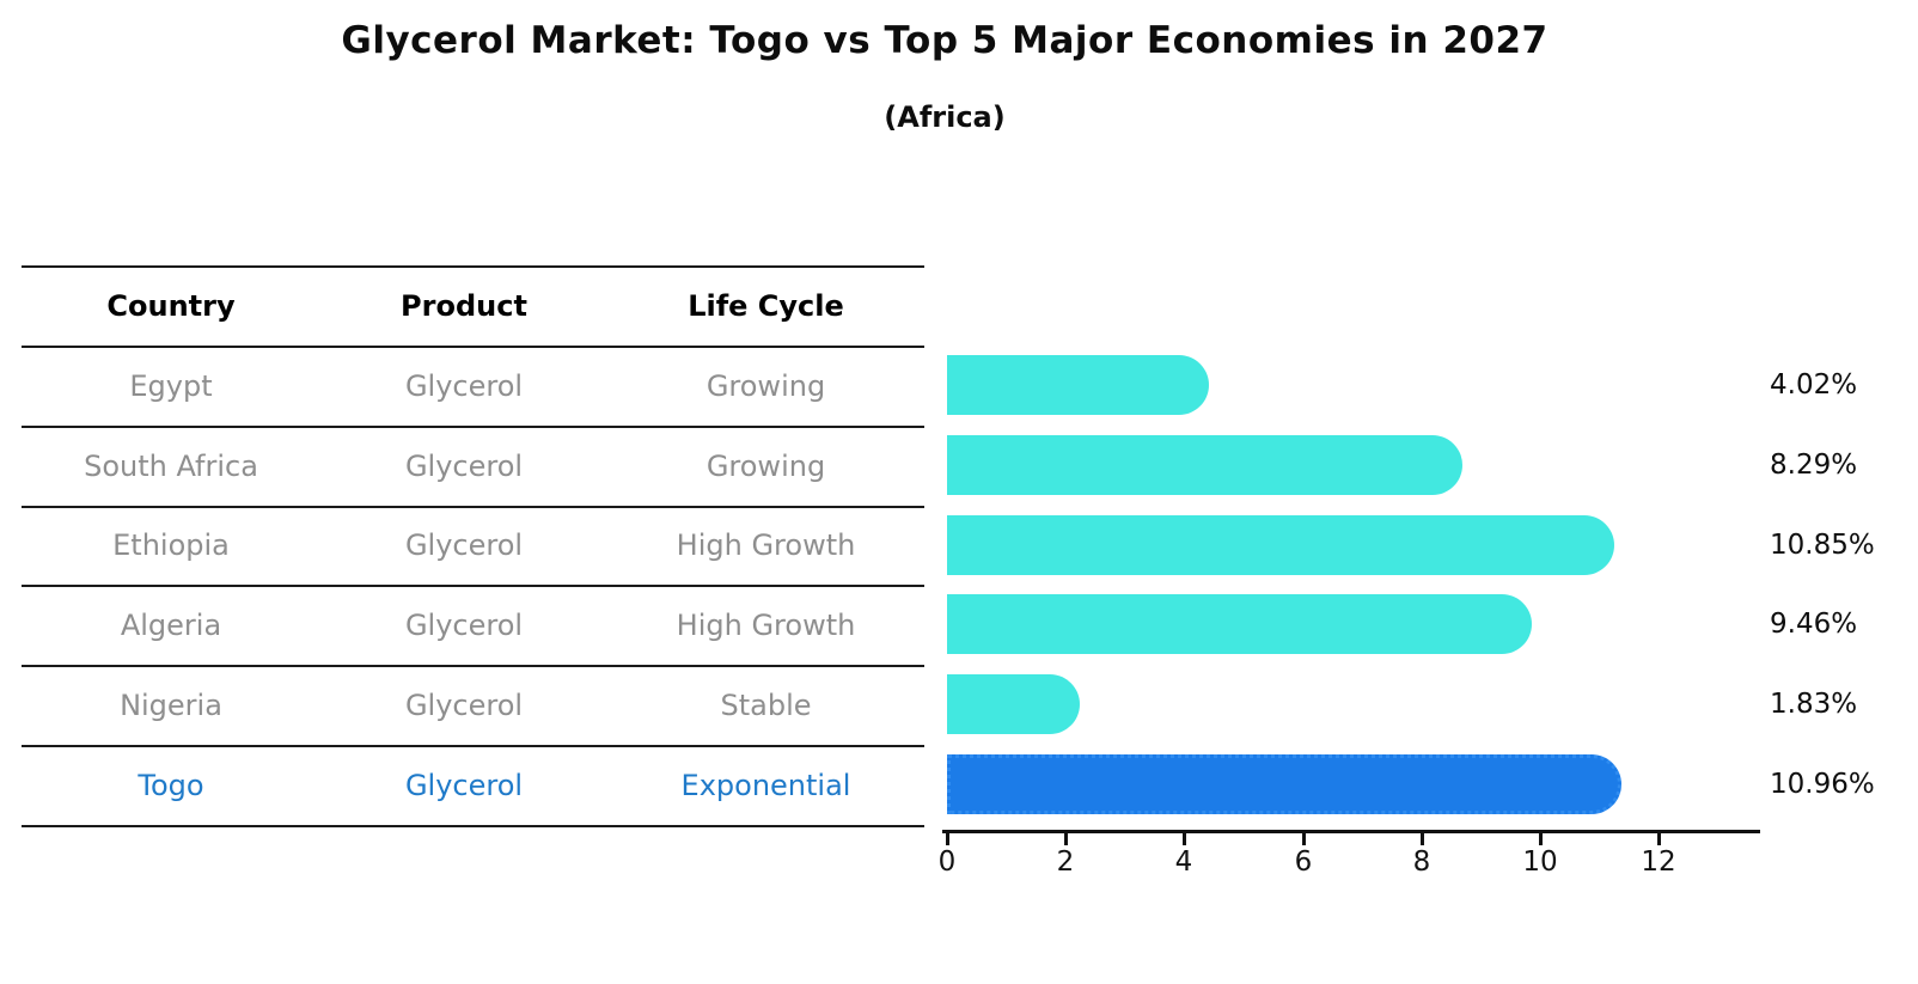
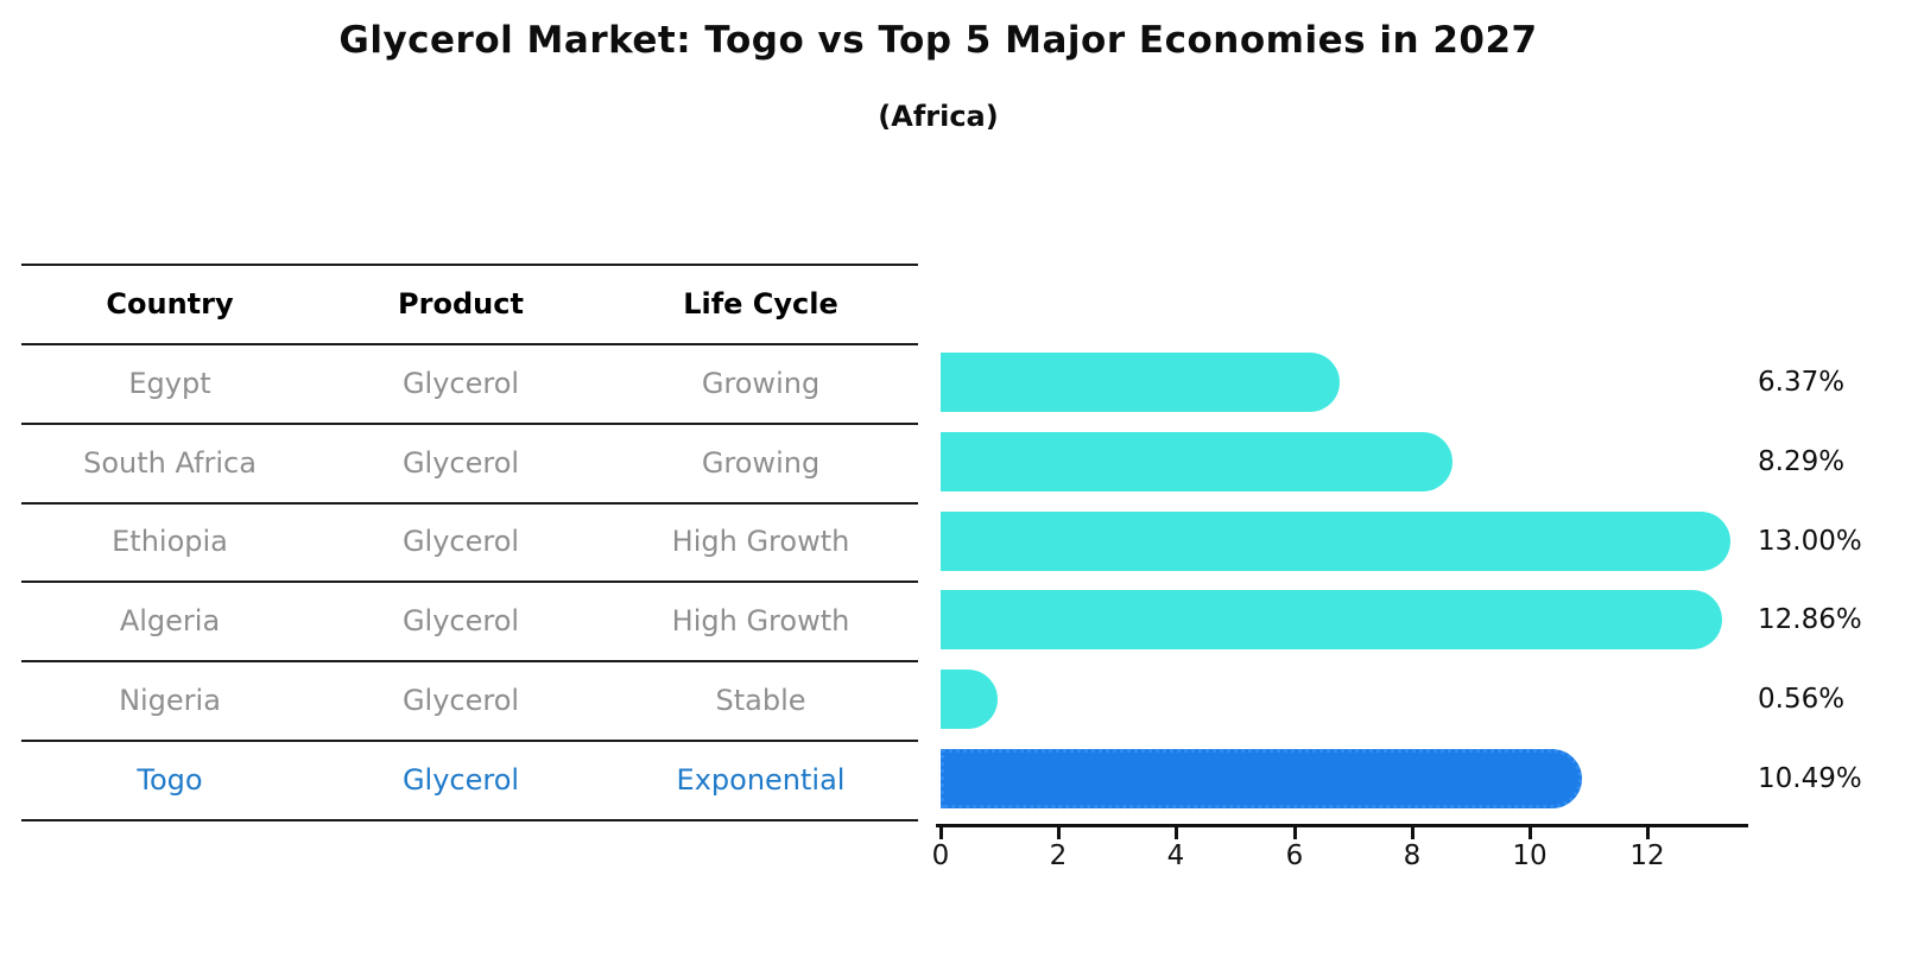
Egypt: 4.02% -> 6.37%
Ethiopia: 10.85% -> 13.00%
Algeria: 9.46% -> 12.86%
Nigeria: 1.83% -> 0.56%
Togo: 10.96% -> 10.49%
